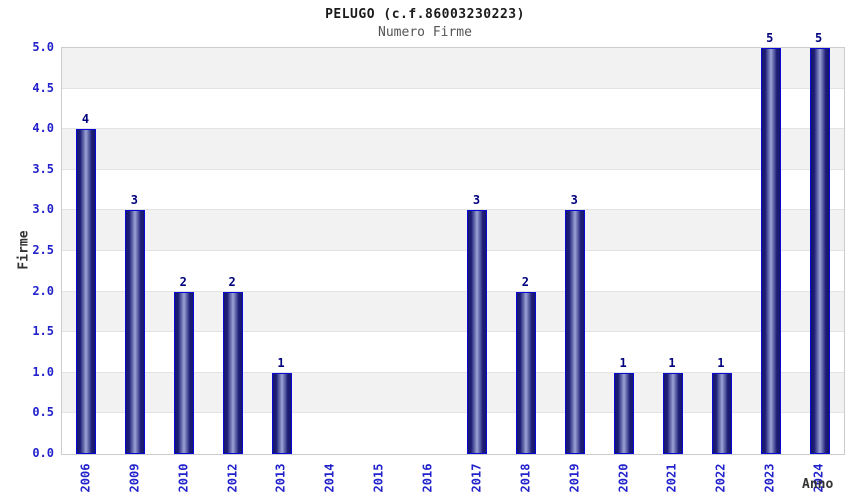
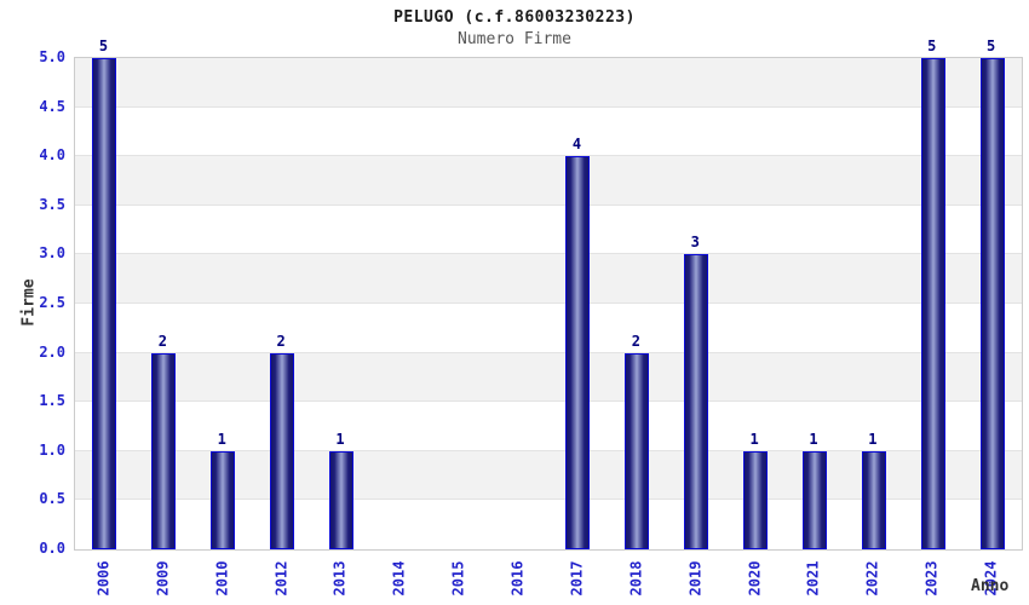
2006: 4 -> 5
2009: 3 -> 2
2010: 2 -> 1
2017: 3 -> 4
